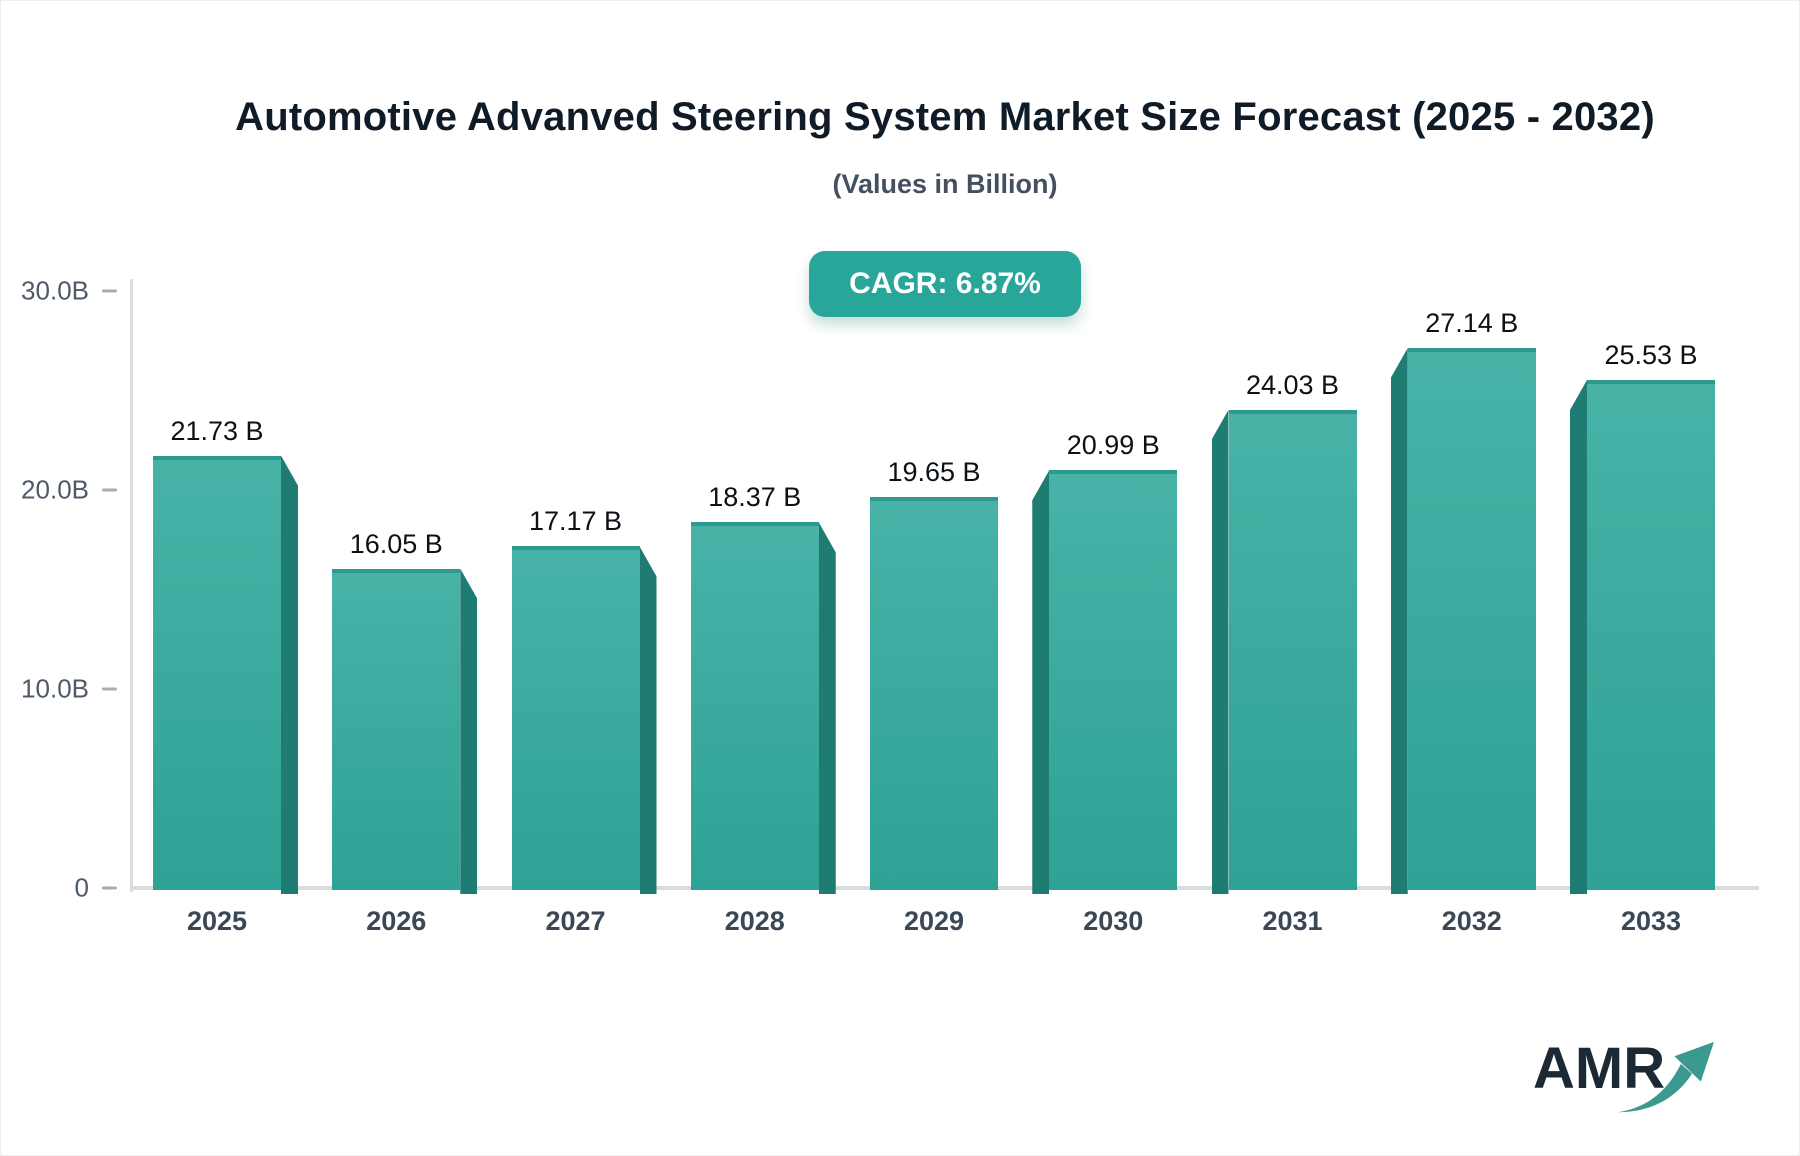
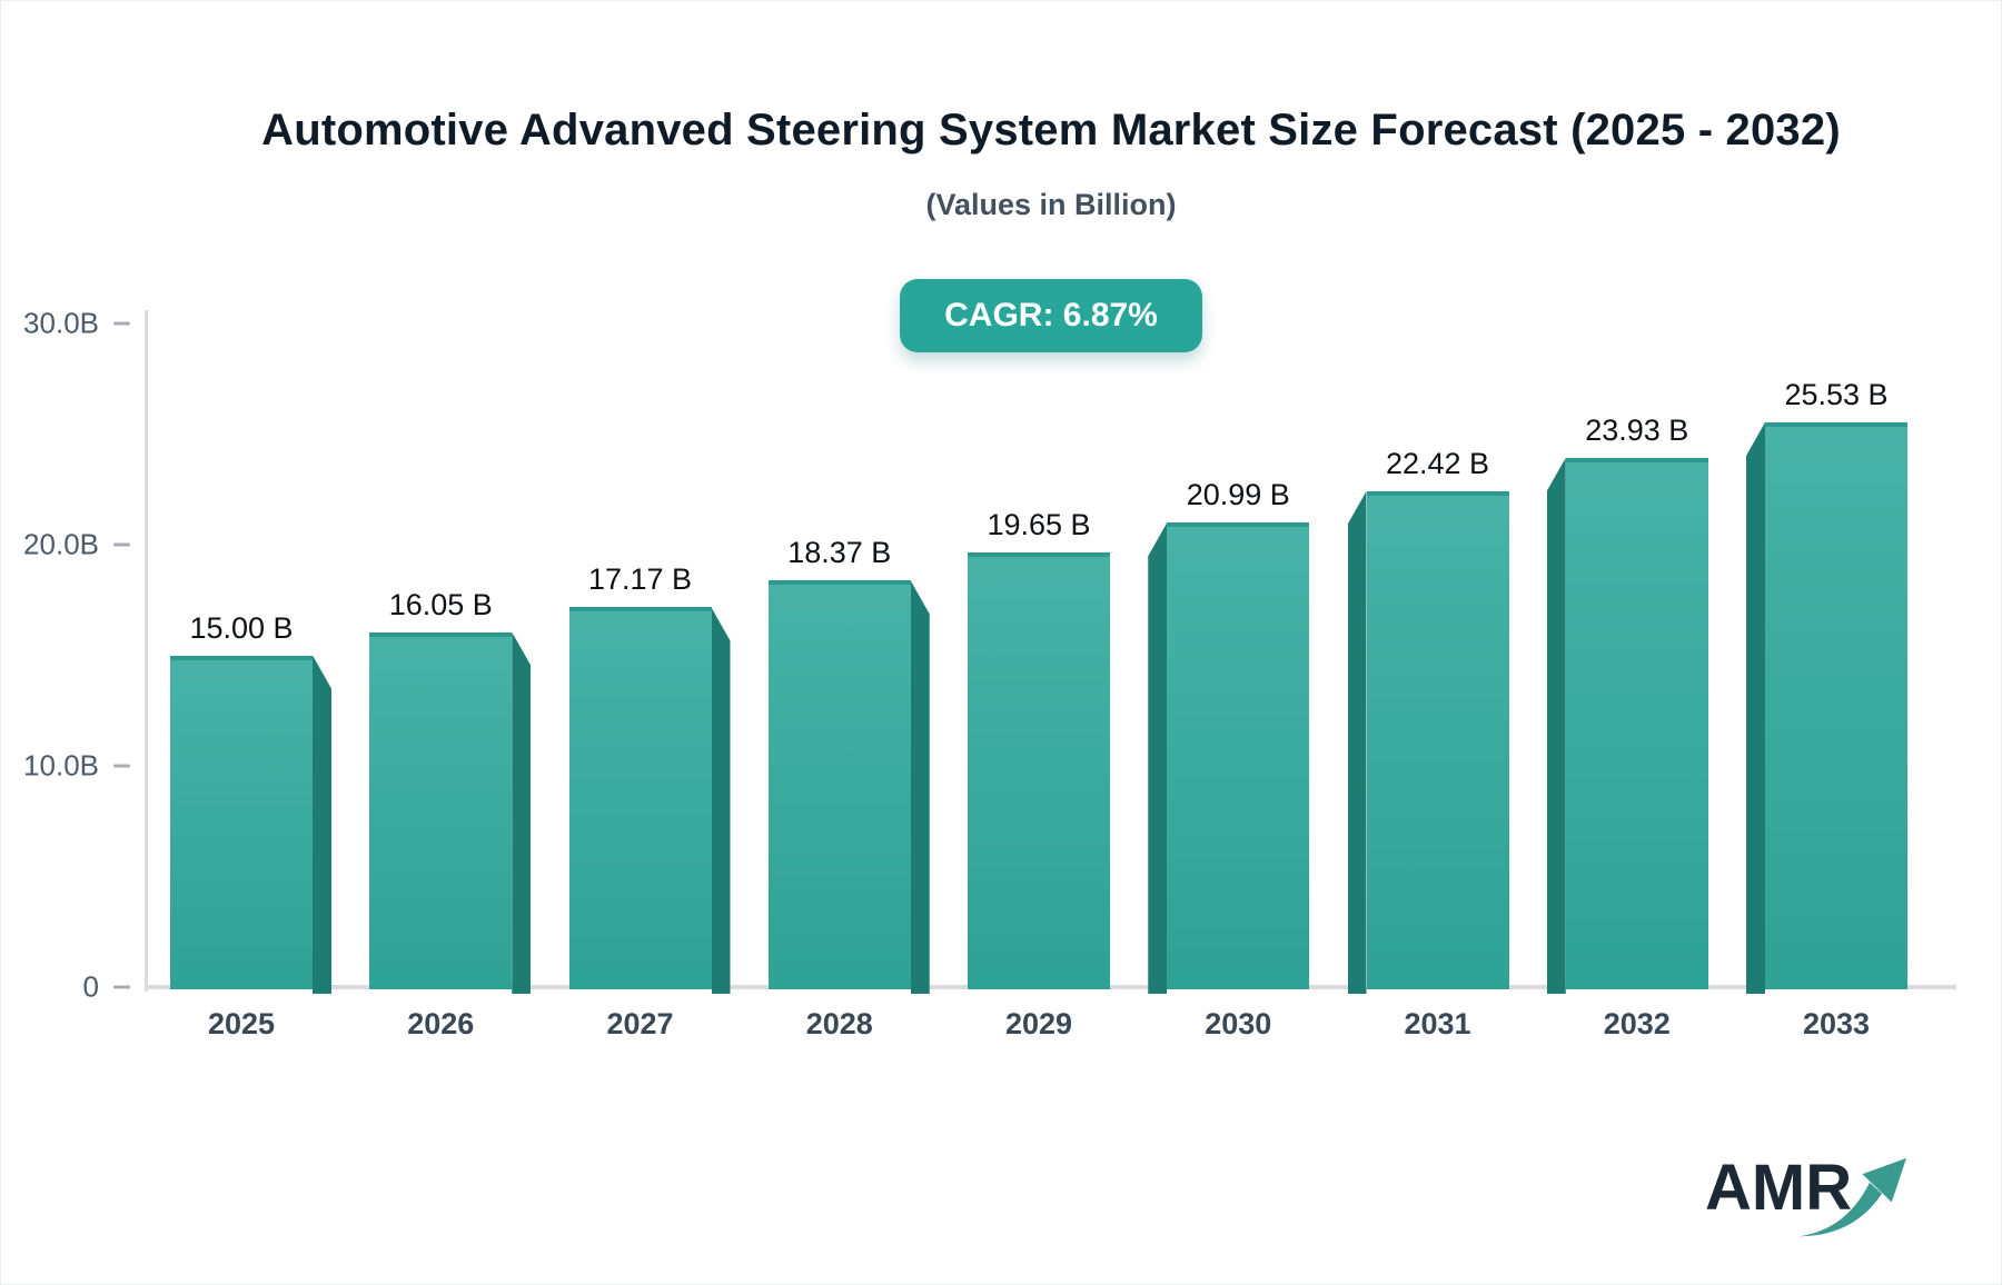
2025: 21.73 -> 15.00
2031: 24.03 -> 22.42
2032: 27.14 -> 23.93
